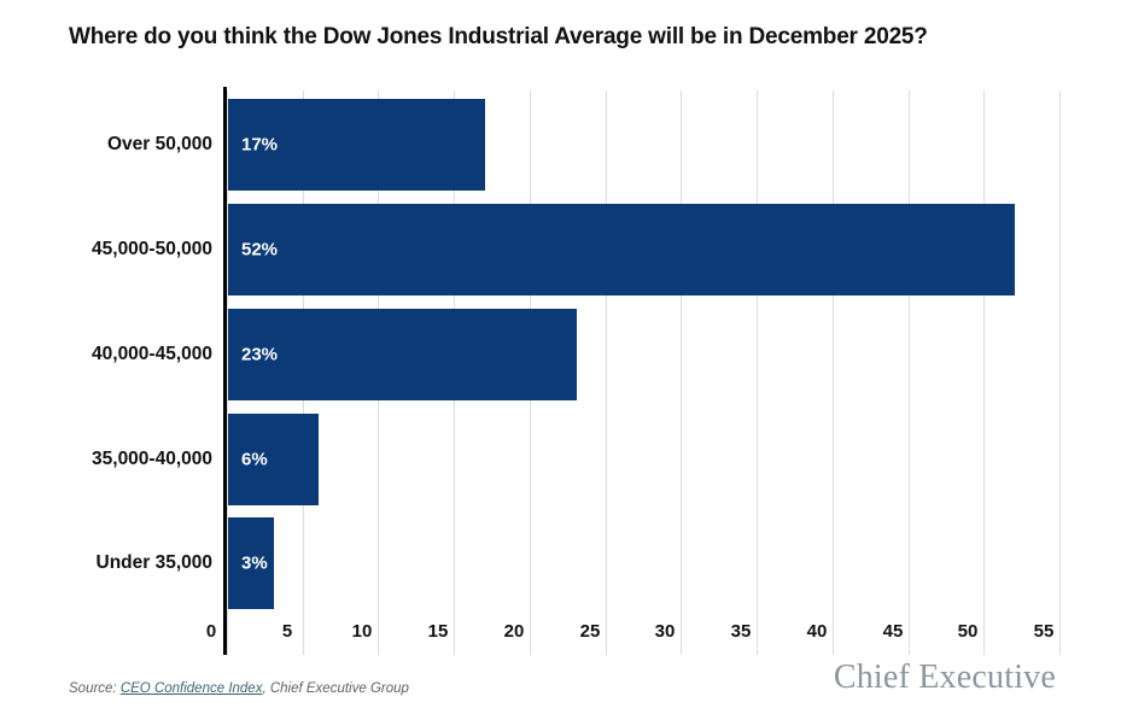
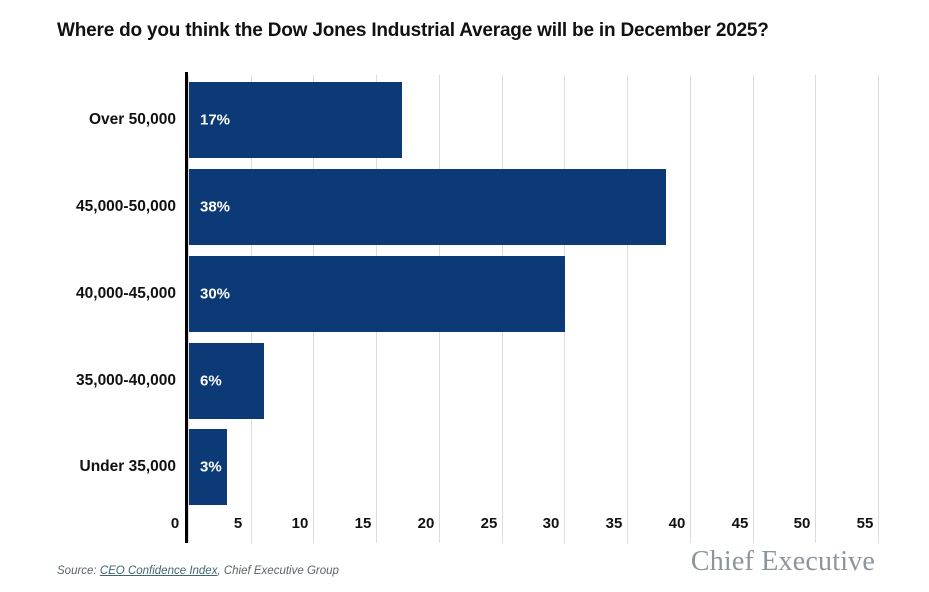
45,000-50,000: 52% -> 38%
40,000-45,000: 23% -> 30%
